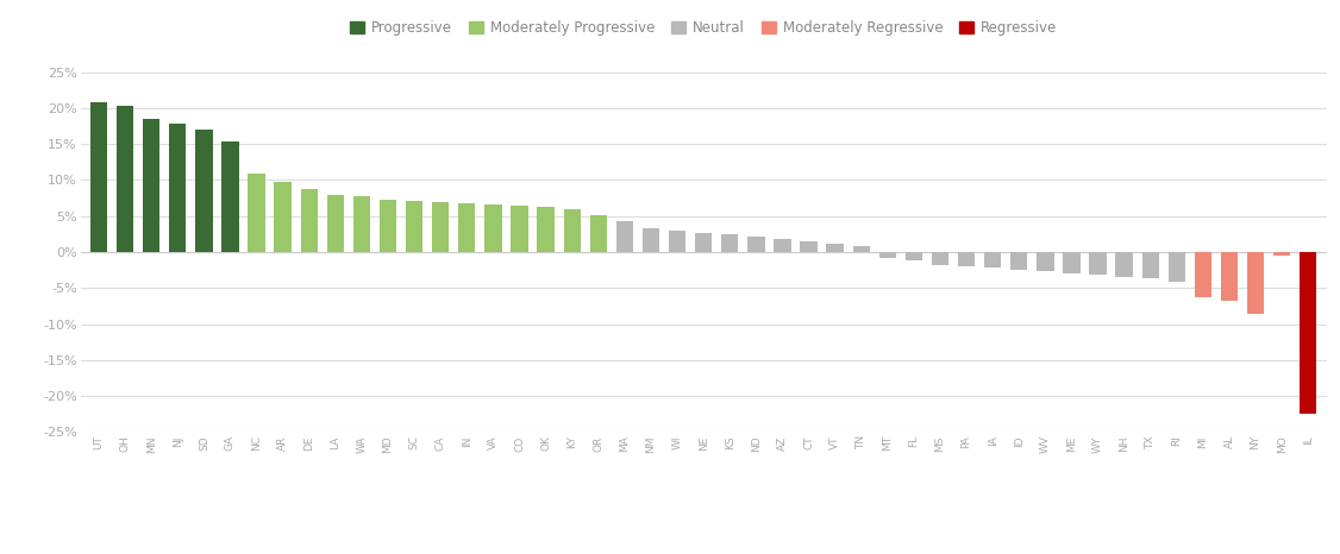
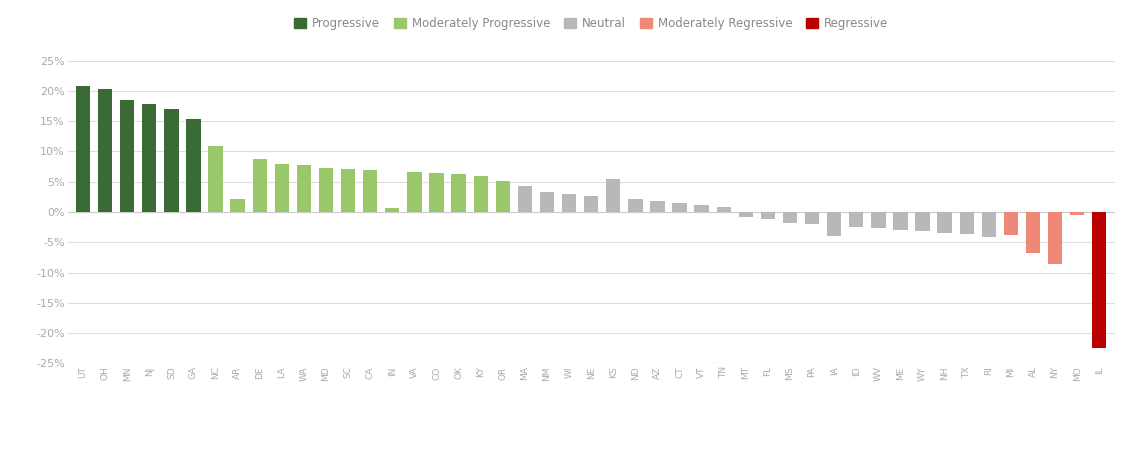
AR: 9.8% -> 2.2%
IN: 6.8% -> 0.6%
KS: 2.4% -> 5.4%
IA: -2.2% -> -4.0%
MI: -6.3% -> -3.8%
